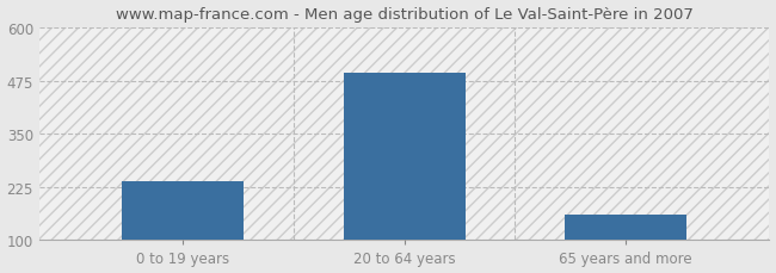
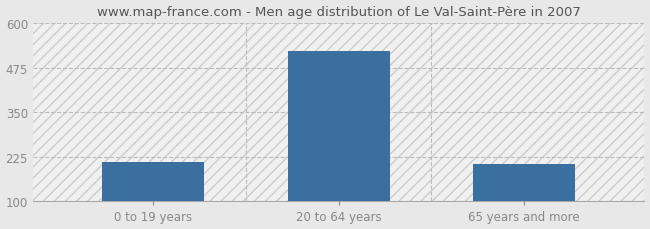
0 to 19 years: 238 -> 210
20 to 64 years: 493 -> 520
65 years and more: 160 -> 205
